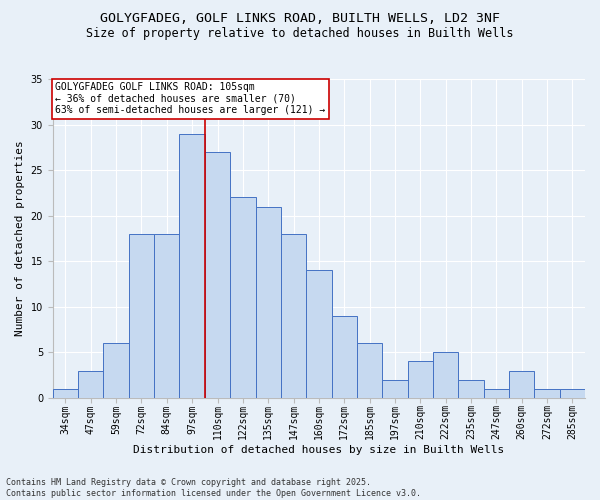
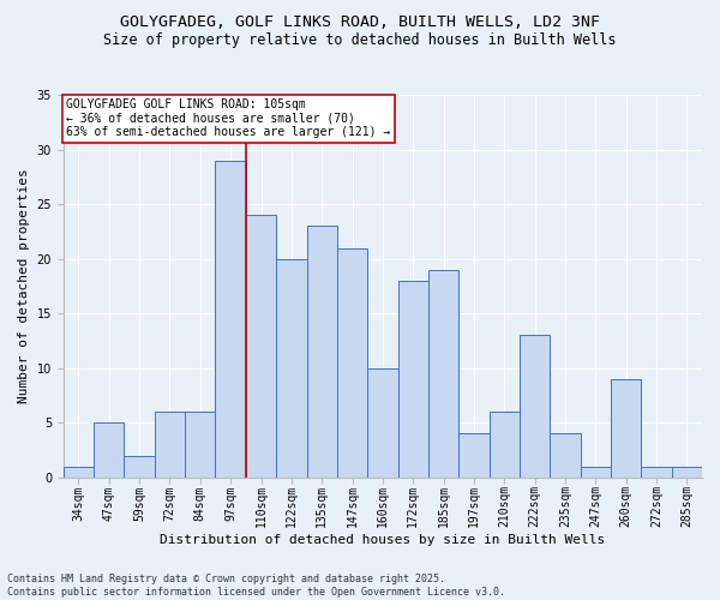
47sqm: 3 -> 5
59sqm: 6 -> 2
72sqm: 18 -> 6
84sqm: 18 -> 6
110sqm: 27 -> 24
122sqm: 22 -> 20
135sqm: 21 -> 23
147sqm: 18 -> 21
160sqm: 14 -> 10
172sqm: 9 -> 18
185sqm: 6 -> 19
197sqm: 2 -> 4
210sqm: 4 -> 6
222sqm: 5 -> 13
235sqm: 2 -> 4
260sqm: 3 -> 9
